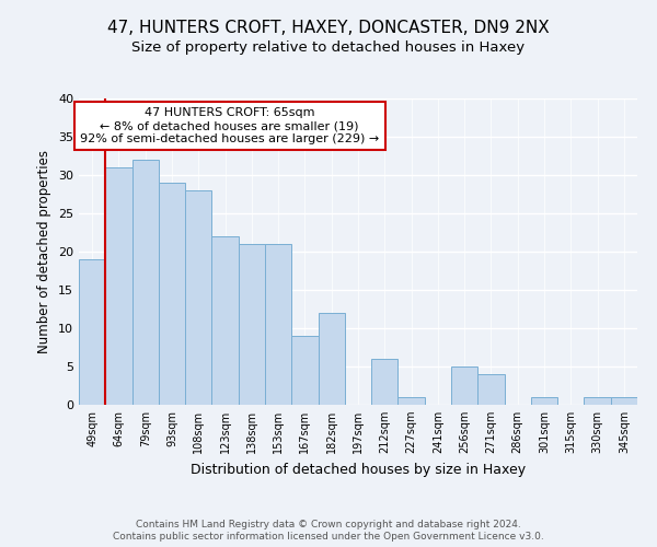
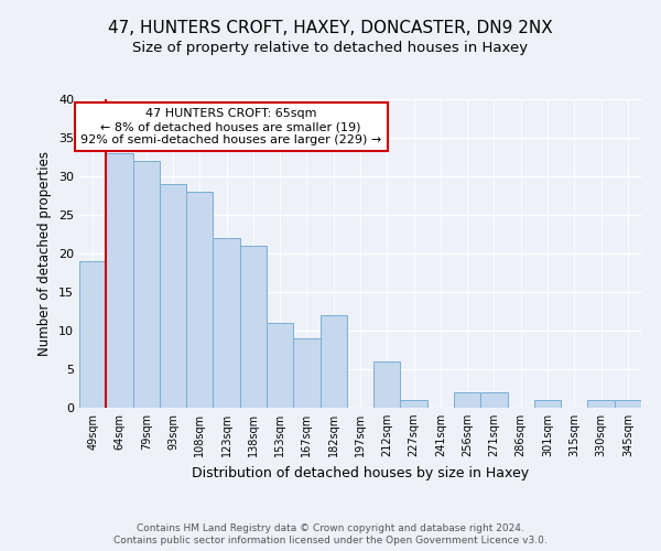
64sqm: 31 -> 33
153sqm: 21 -> 11
256sqm: 5 -> 2
271sqm: 4 -> 2
